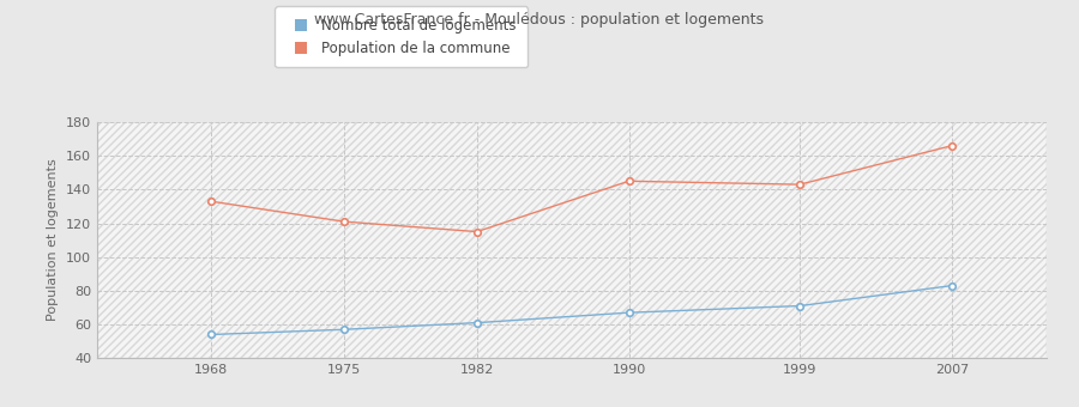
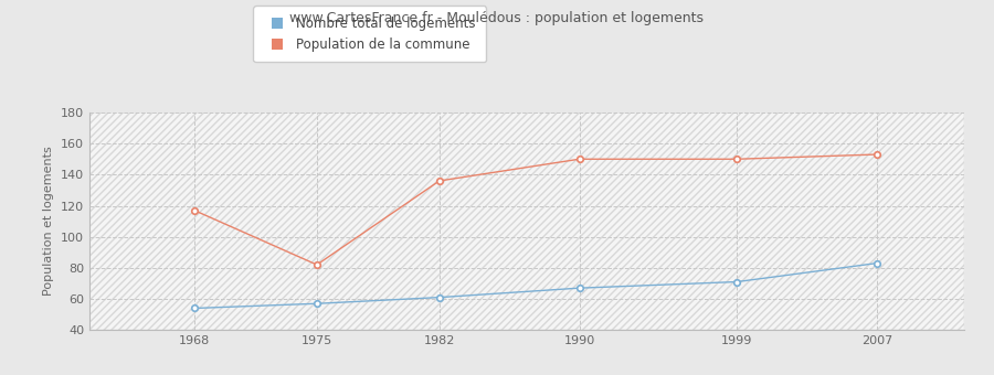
Population de la commune/1968: 133 -> 117
Population de la commune/1975: 121 -> 82
Population de la commune/1982: 115 -> 136
Population de la commune/1990: 145 -> 150
Population de la commune/1999: 143 -> 150
Population de la commune/2007: 166 -> 153
